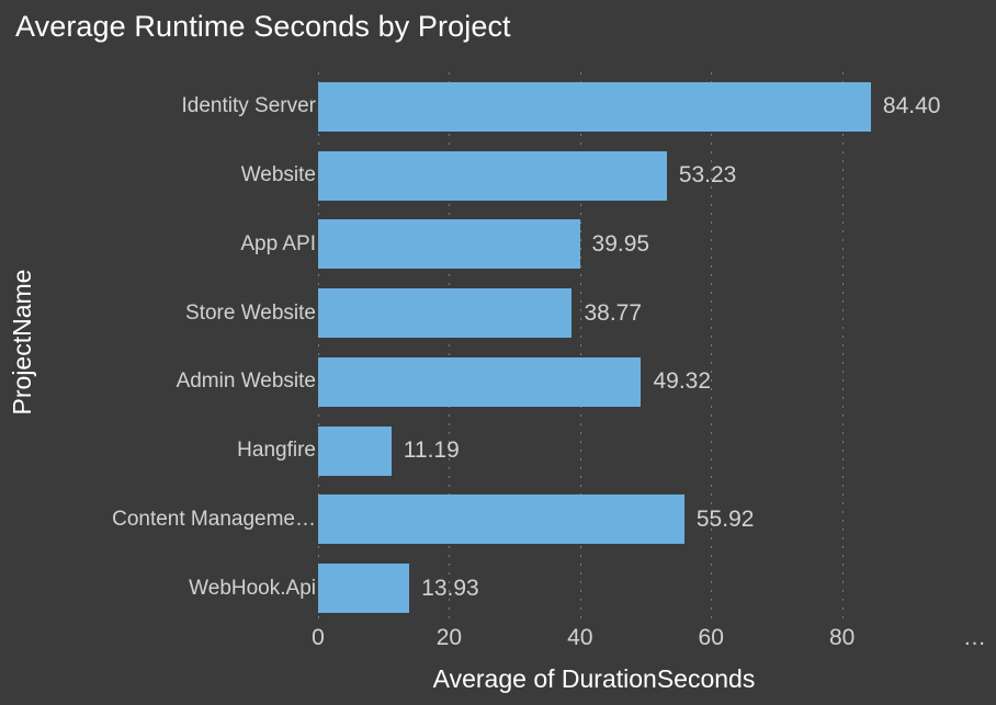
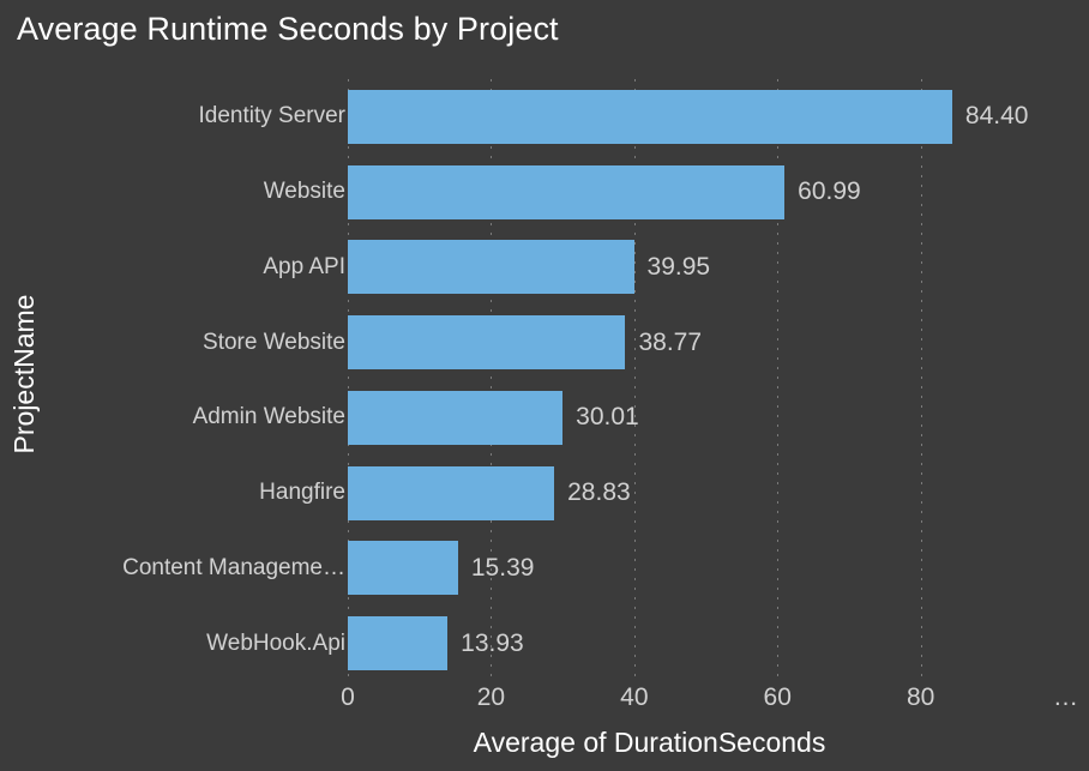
Website: 53.23 -> 60.99
Admin Website: 49.32 -> 30.01
Hangfire: 11.19 -> 28.83
Content Manageme…: 55.92 -> 15.39
